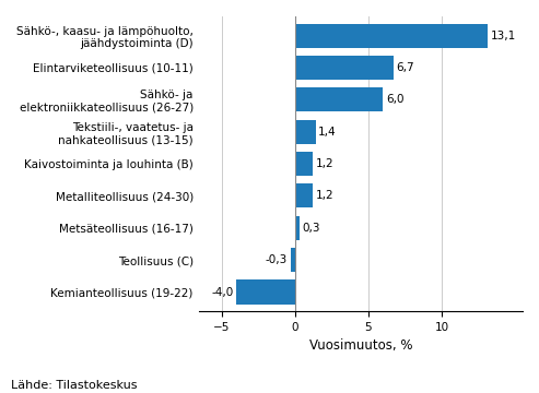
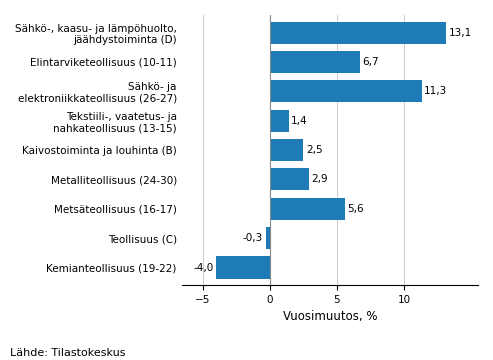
Sähkö- ja elektroniikkateollisuus (26-27): 6,0 -> 11,3
Kaivostoiminta ja louhinta (B): 1,2 -> 2,5
Metalliteollisuus (24-30): 1,2 -> 2,9
Metsäteollisuus (16-17): 0,3 -> 5,6
